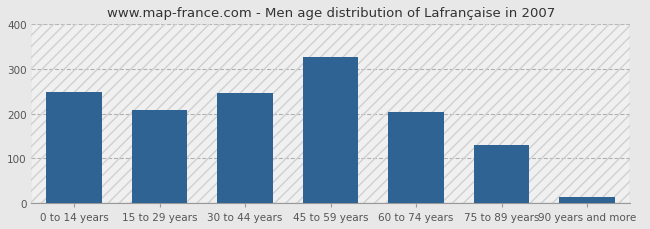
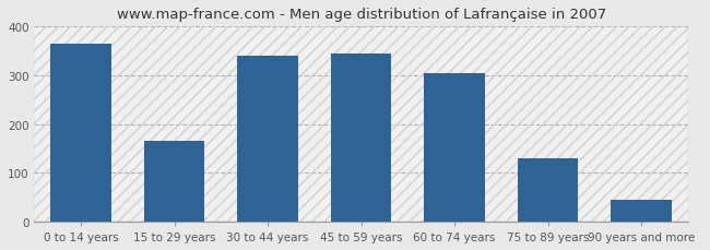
0 to 14 years: 249 -> 365
15 to 29 years: 208 -> 165
30 to 44 years: 246 -> 340
45 to 59 years: 326 -> 345
60 to 74 years: 203 -> 305
90 years and more: 14 -> 45
